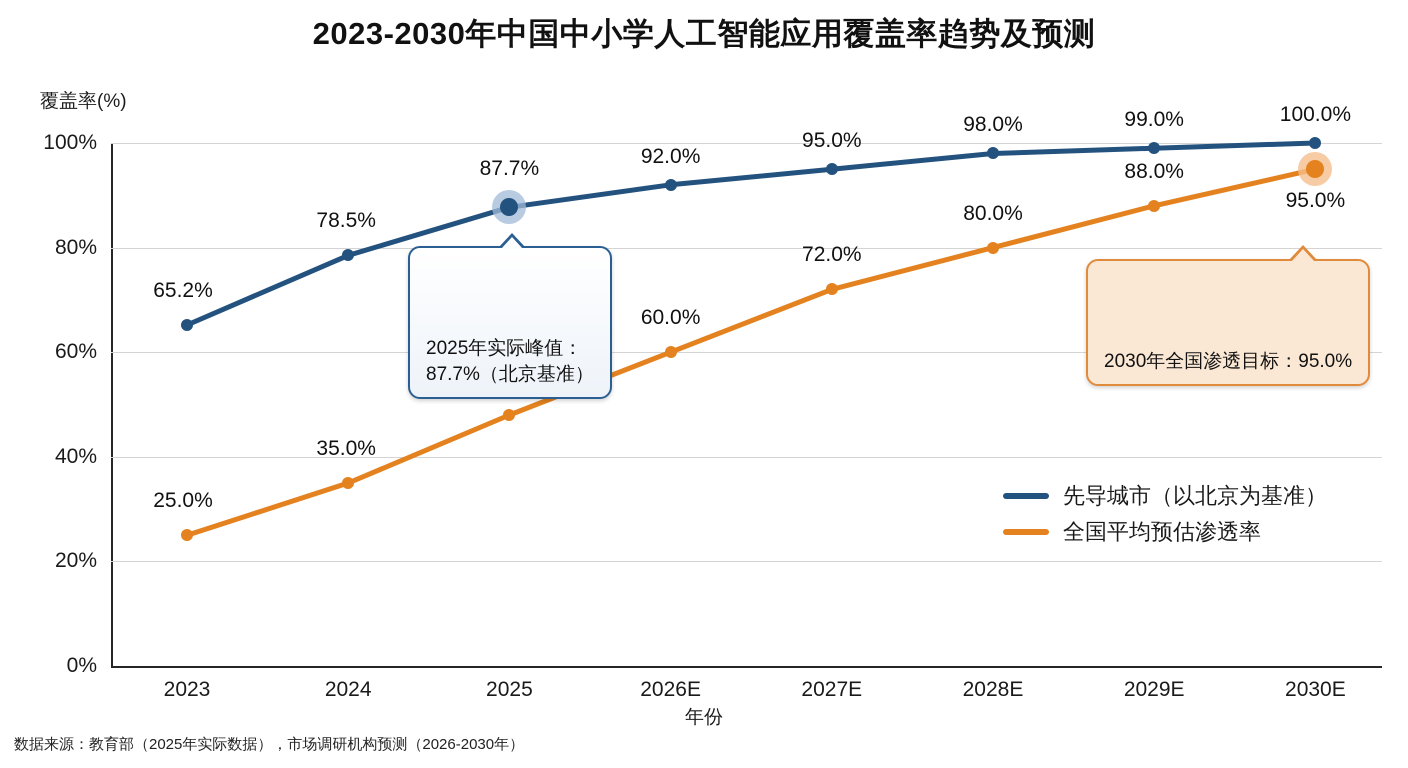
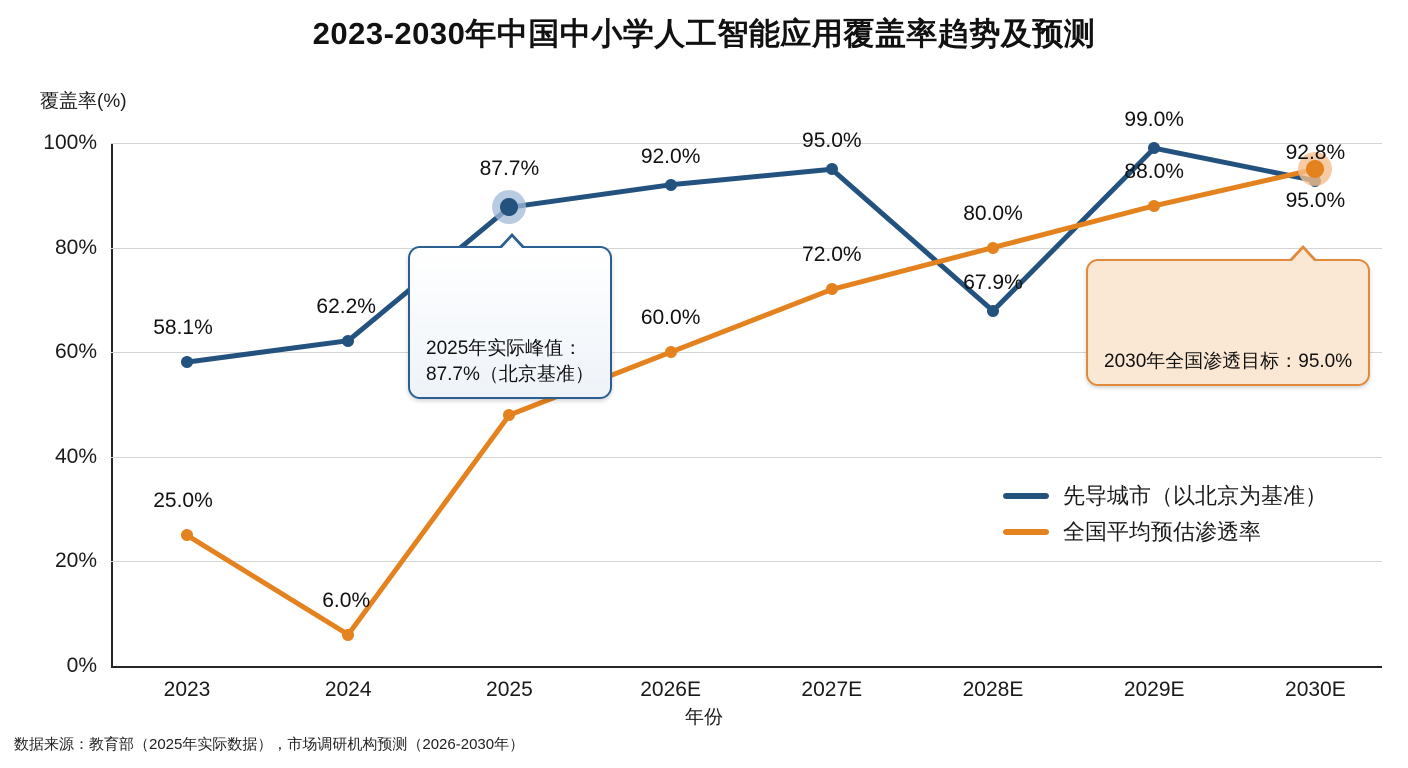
先导城市（以北京为基准）/2023: 65.2% -> 58.1%
先导城市（以北京为基准）/2024: 78.5% -> 62.2%
全国平均预估渗透率/2024: 35.0% -> 6.0%
先导城市（以北京为基准）/2028E: 98.0% -> 67.9%
先导城市（以北京为基准）/2030E: 100.0% -> 92.8%
